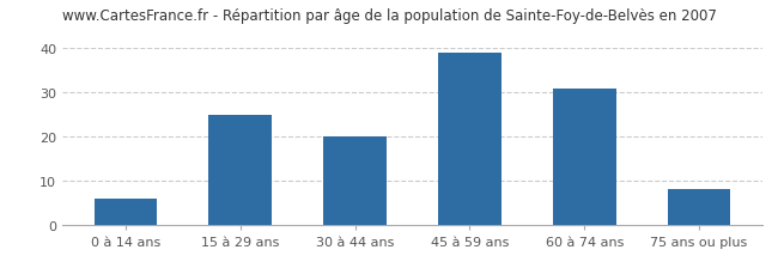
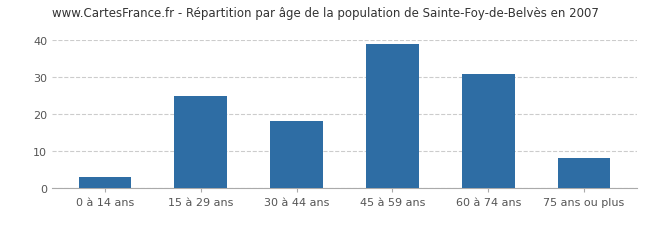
0 à 14 ans: 6 -> 3
30 à 44 ans: 20 -> 18
